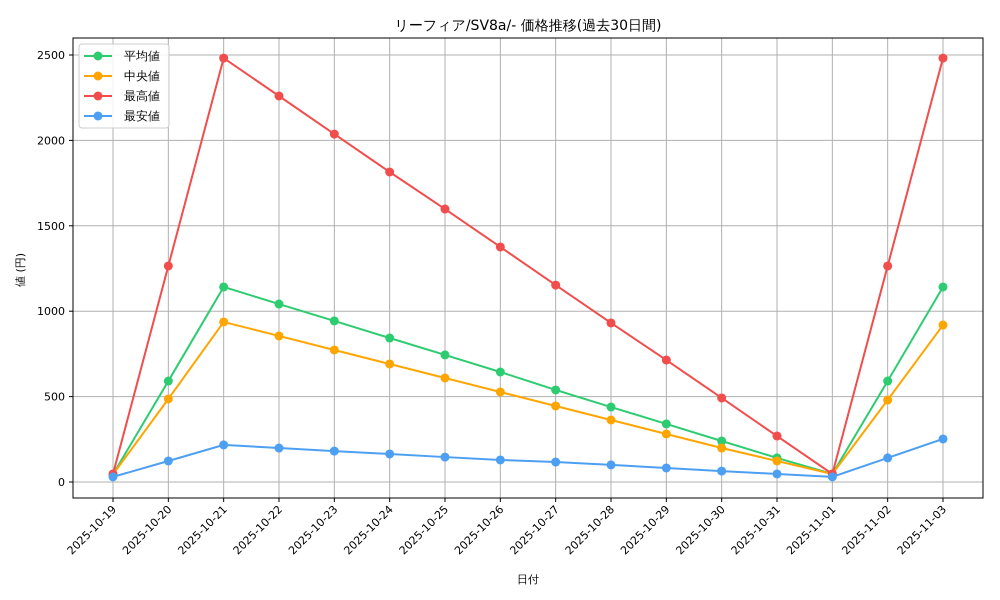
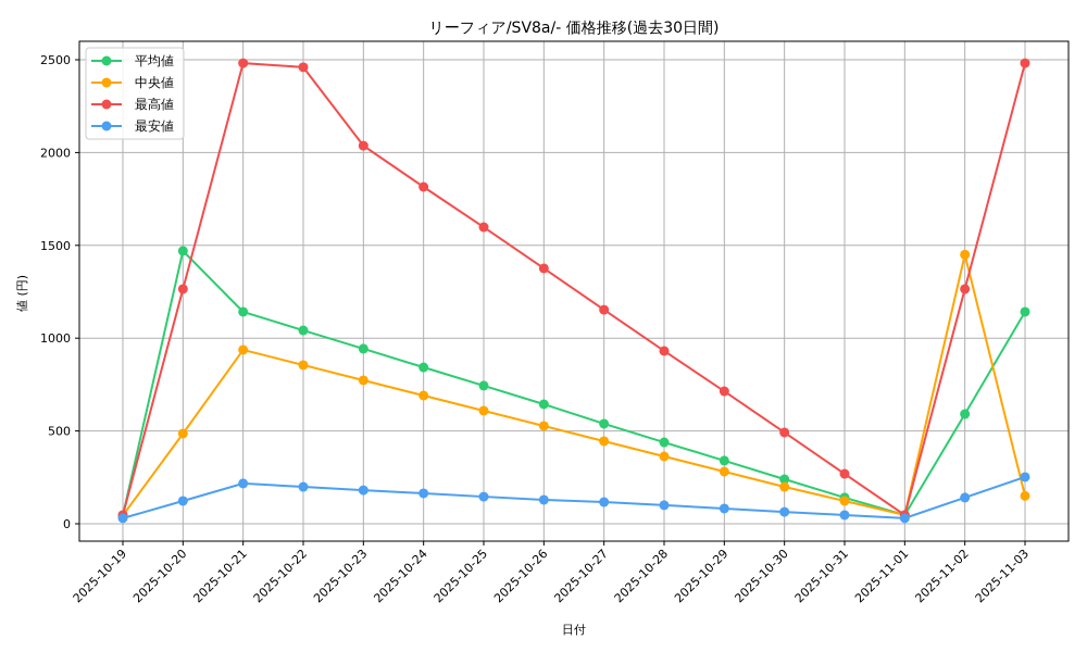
平均値/2025-10-20: 590 -> 1470
最高値/2025-10-22: 2260 -> 2460
中央値/2025-11-02: 480 -> 1450
中央値/2025-11-03: 920 -> 150
